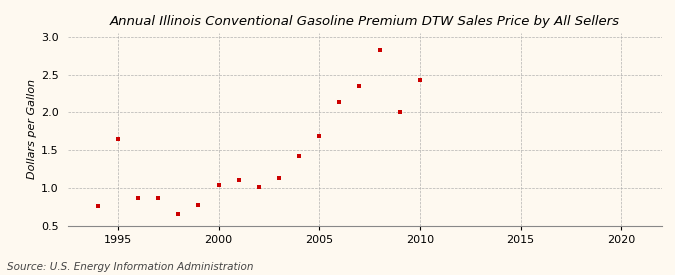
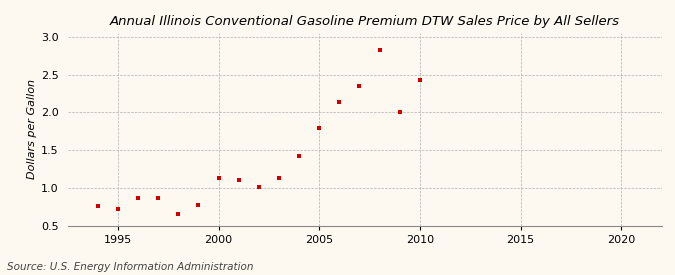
1995: 1.64 -> 0.72
2000: 1.04 -> 1.13
2005: 1.68 -> 1.79
